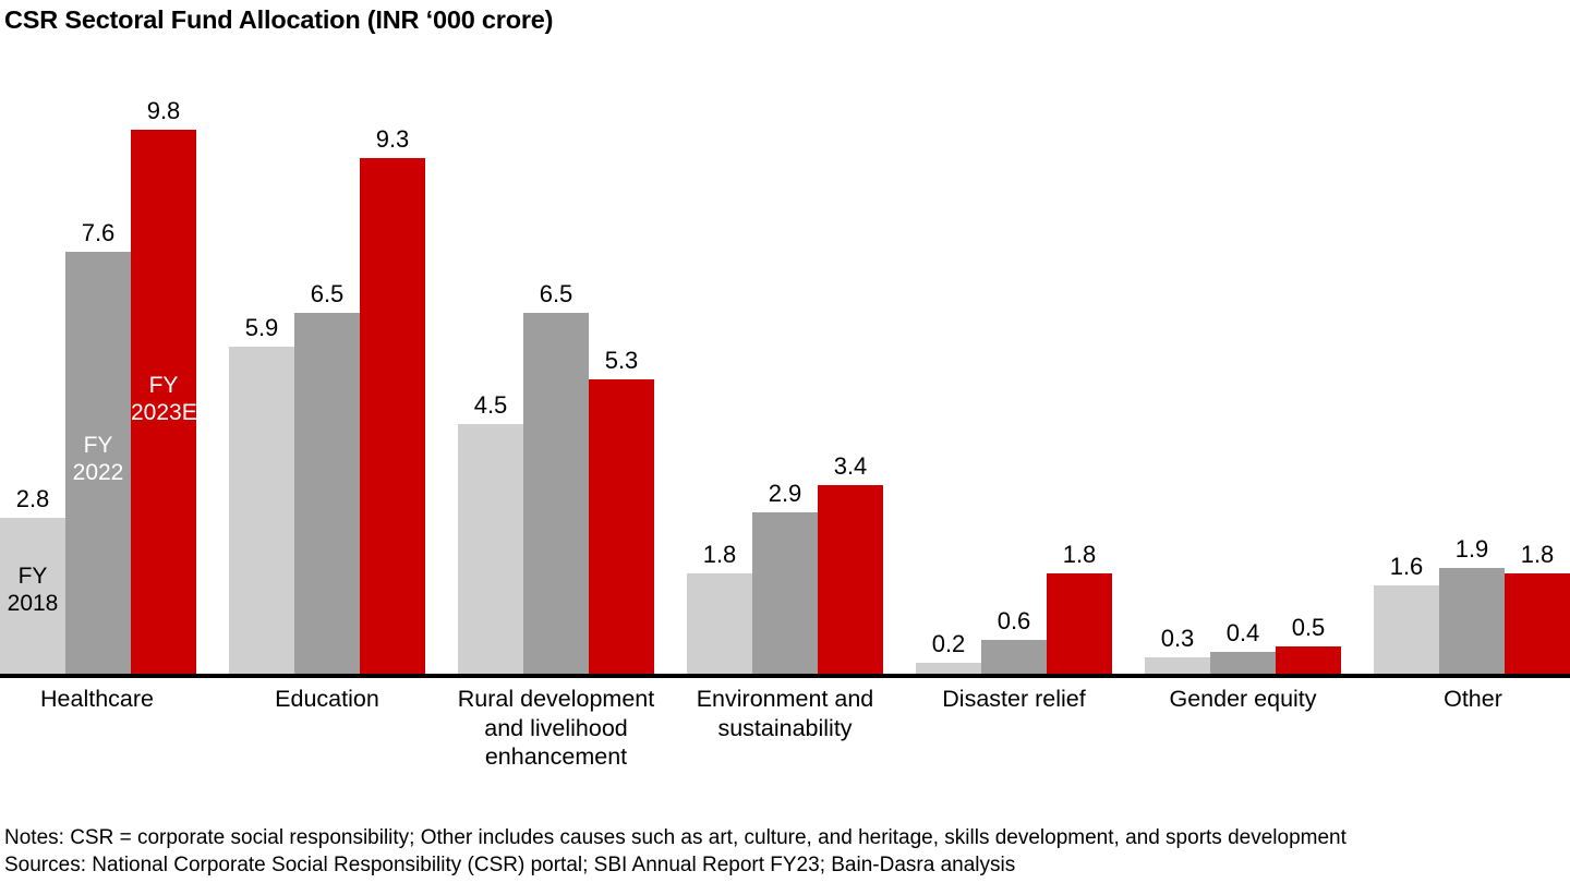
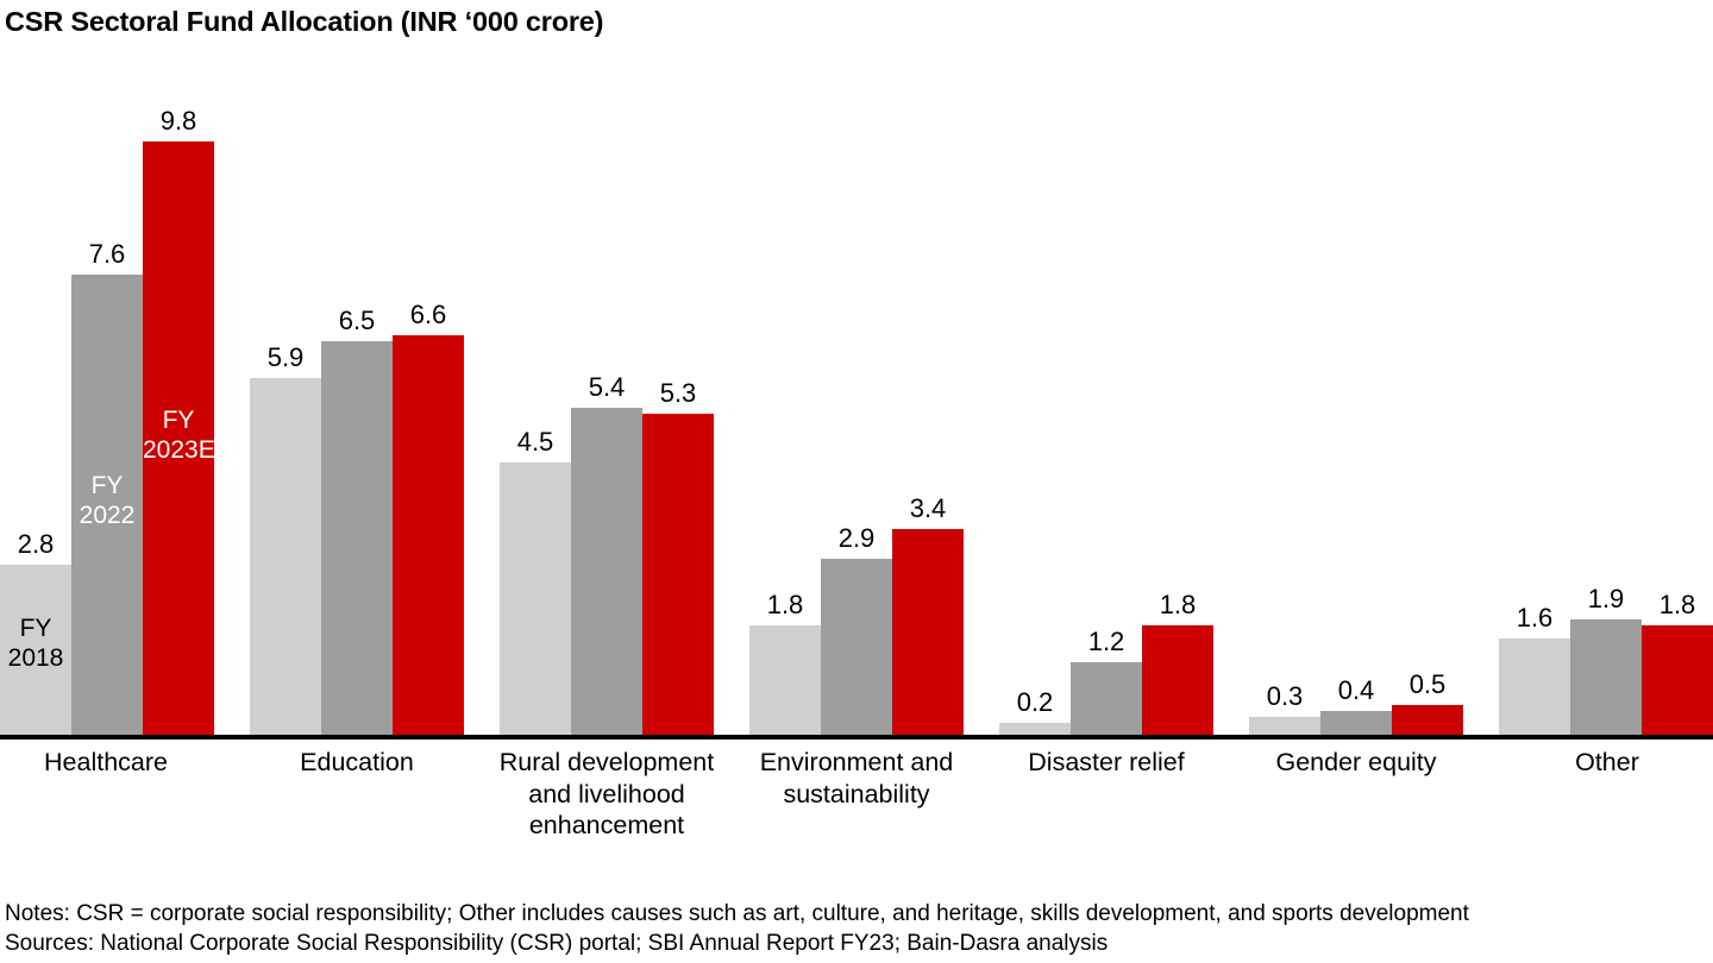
FY 2023E/Education: 9.3 -> 6.6
FY 2022/Rural development and livelihood enhancement: 6.5 -> 5.4
FY 2022/Disaster relief: 0.6 -> 1.2
